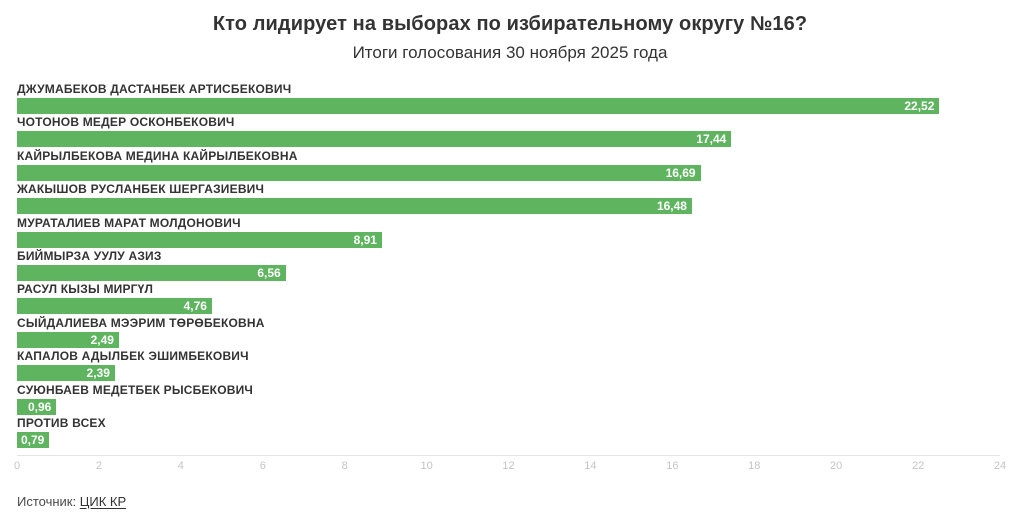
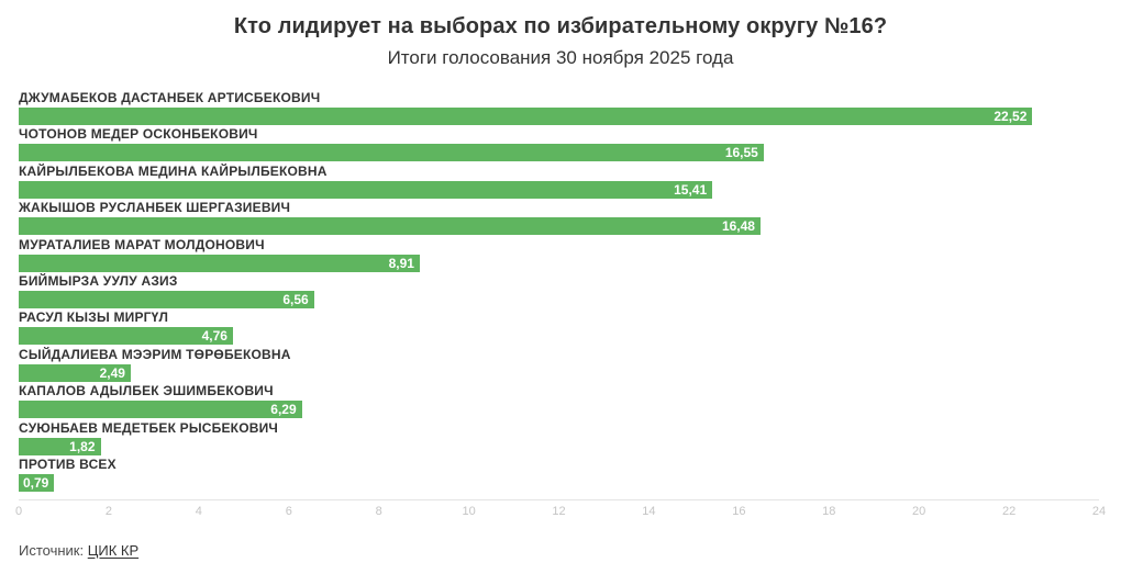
ЧОТОНОВ МЕДЕР ОСКОНБЕКОВИЧ: 17,44 -> 16,55
КАЙРЫЛБЕКОВА МЕДИНА КАЙРЫЛБЕКОВНА: 16,69 -> 15,41
КАПАЛОВ АДЫЛБЕК ЭШИМБЕКОВИЧ: 2,39 -> 6,29
СУЮНБАЕВ МЕДЕТБЕК РЫСБЕКОВИЧ: 0,96 -> 1,82
